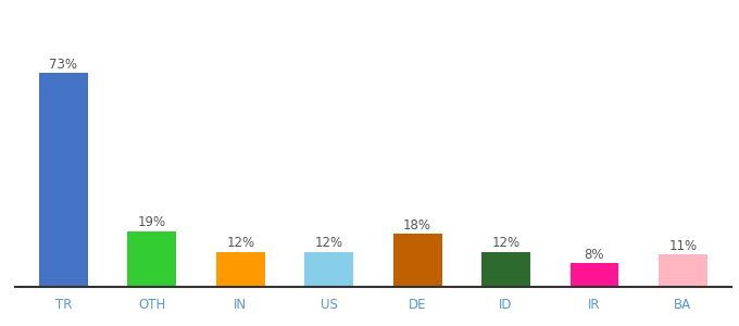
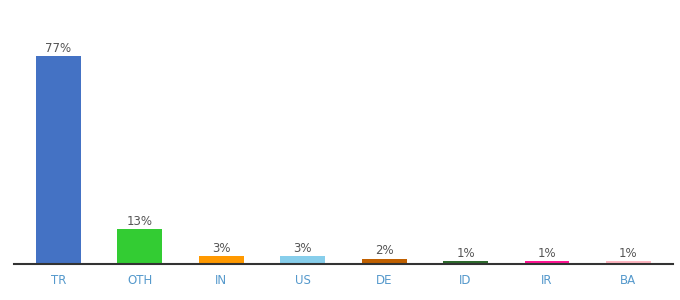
TR: 73% -> 77%
OTH: 19% -> 13%
IN: 12% -> 3%
US: 12% -> 3%
DE: 18% -> 2%
ID: 12% -> 1%
IR: 8% -> 1%
BA: 11% -> 1%
